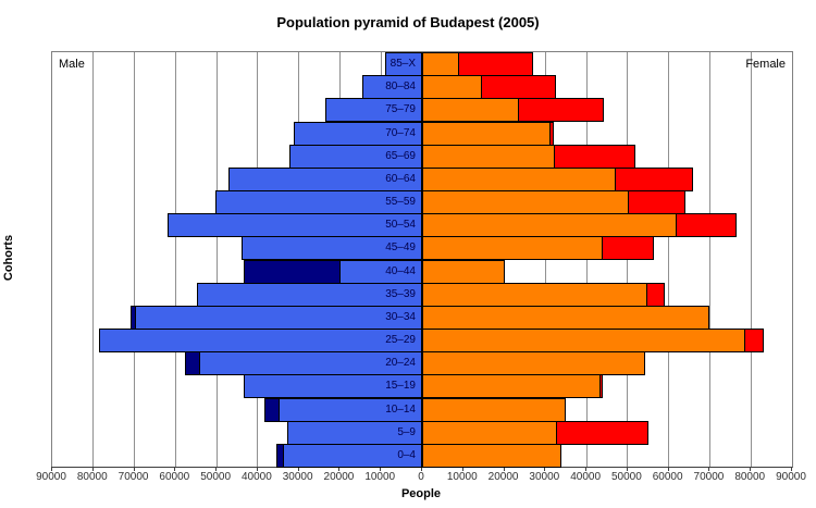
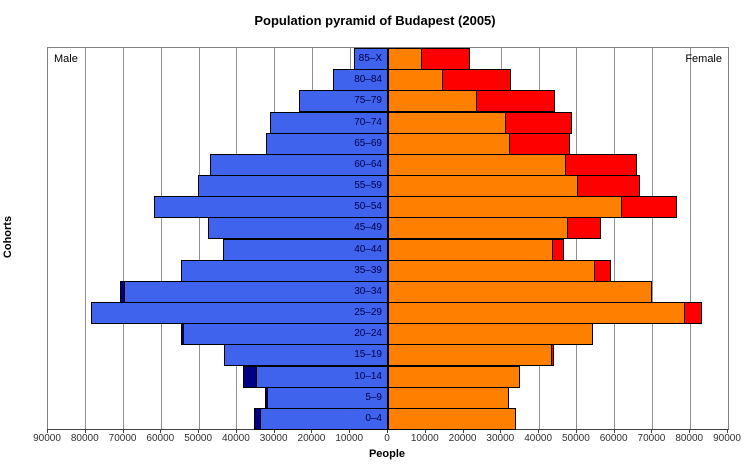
Female/85–X: 27000 -> 22000
Female/70–74: 32000 -> 49000
Female/65–69: 52000 -> 48000
Female/55–59: 64000 -> 67000
Male/45–49: 44000 -> 48000
Female/40–44: 20000 -> 46000
Male/20–24: 58000 -> 55000
Female/5–9: 55000 -> 32000
